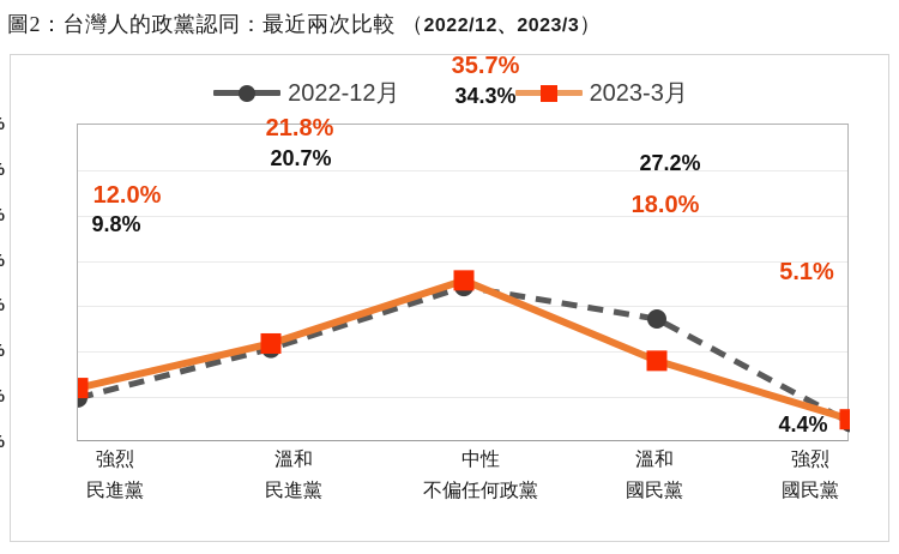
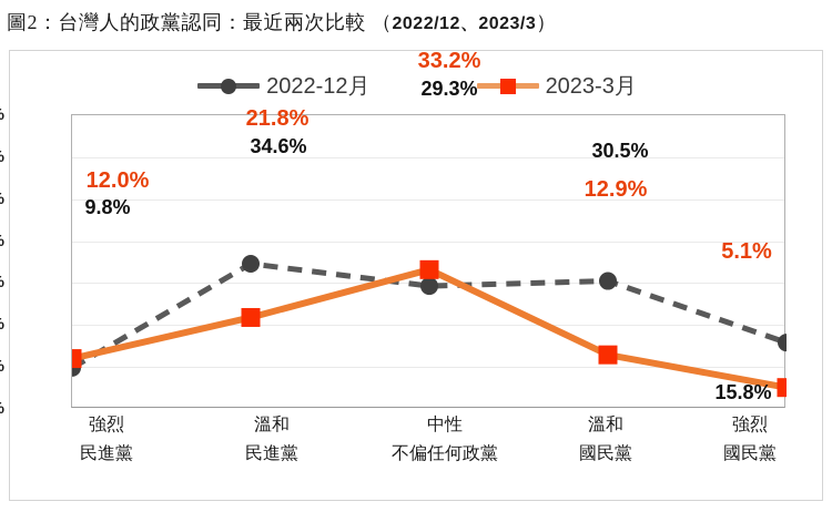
2022-12月/溫和民進黨: 20.7% -> 34.6%
2022-12月/中性不偏任何政黨: 34.3% -> 29.3%
2023-3月/中性不偏任何政黨: 35.7% -> 33.2%
2022-12月/溫和國民黨: 27.2% -> 30.5%
2023-3月/溫和國民黨: 18.0% -> 12.9%
2022-12月/強烈國民黨: 4.4% -> 15.8%
